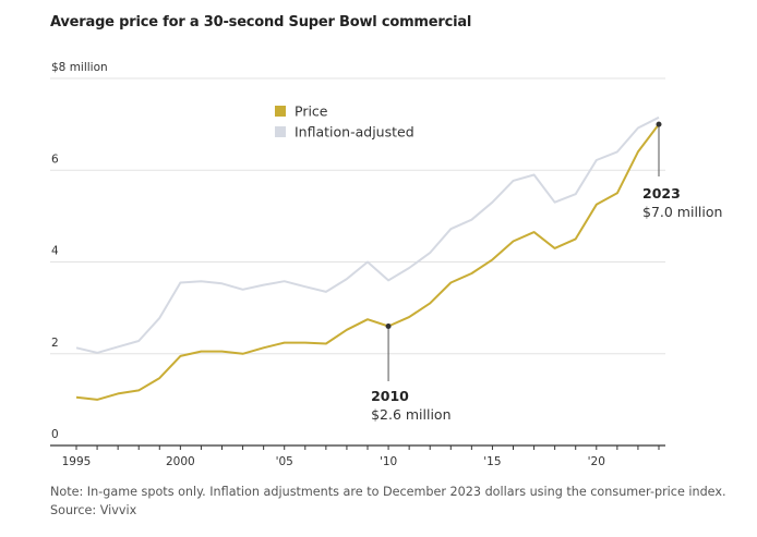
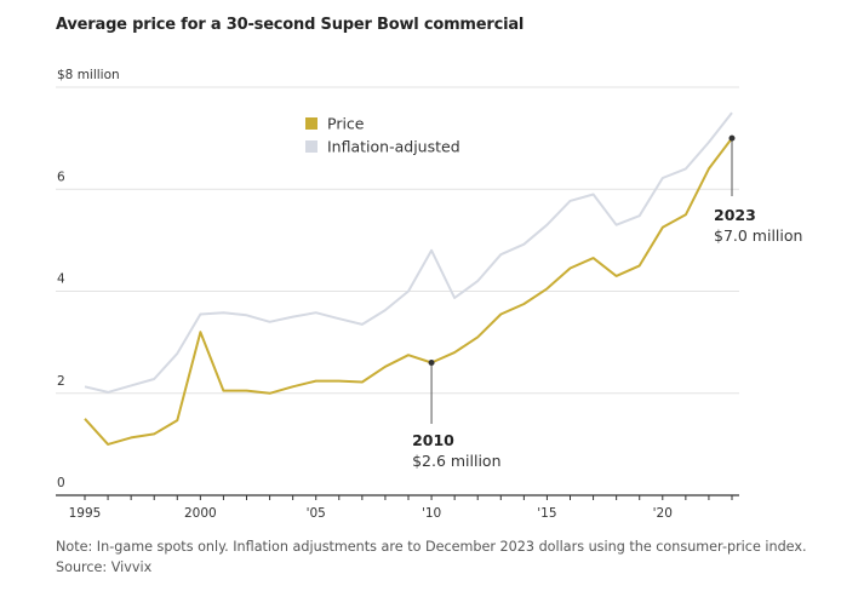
Price/1995: 1.1 -> 1.5
Price/2000: 1.9 -> 3.2
Inflation-adjusted/2010: 3.6 -> 4.8
Inflation-adjusted/2023: 7.2 -> 7.5
